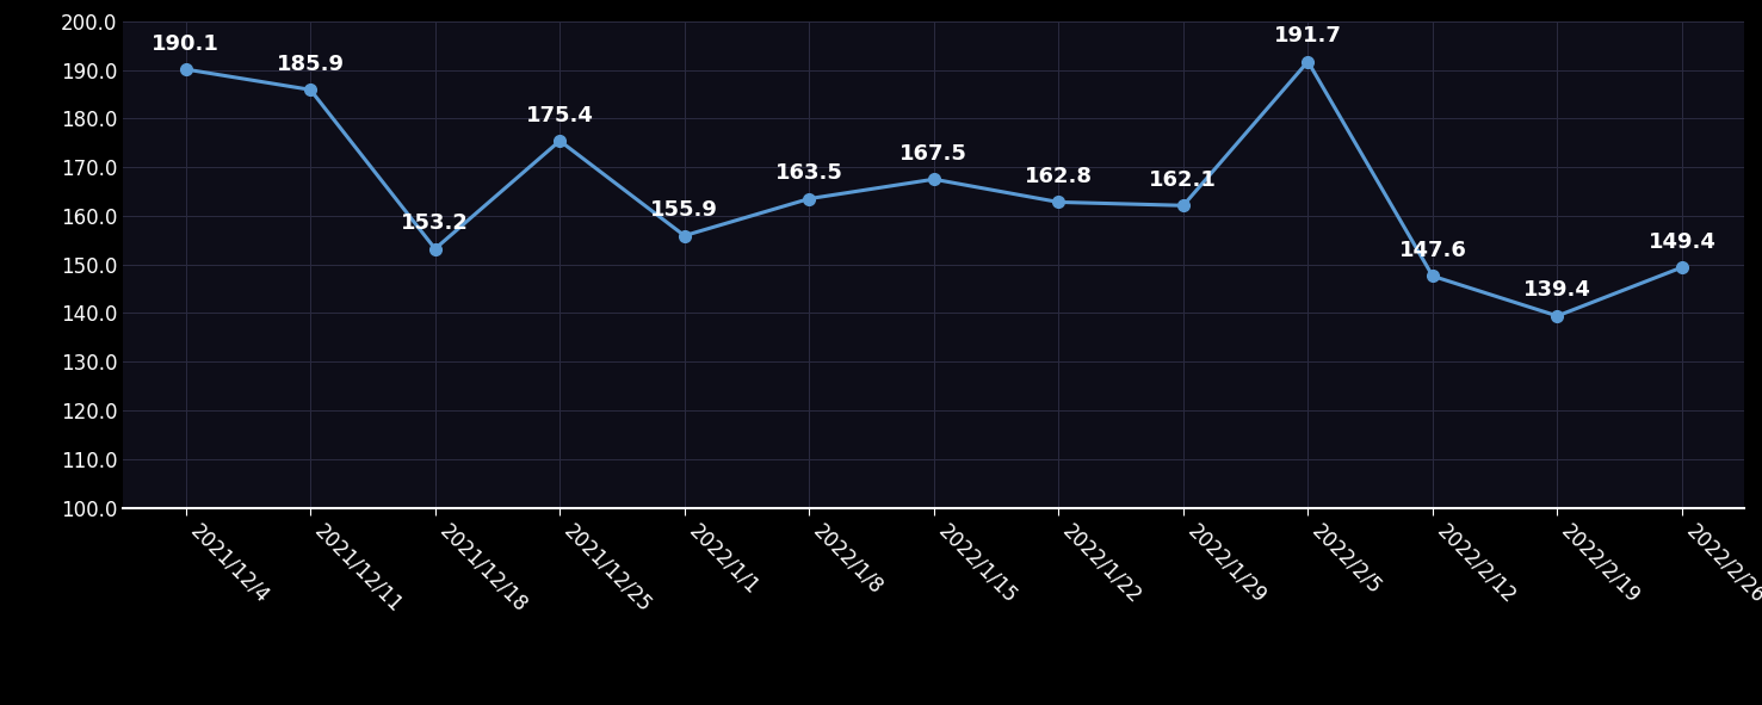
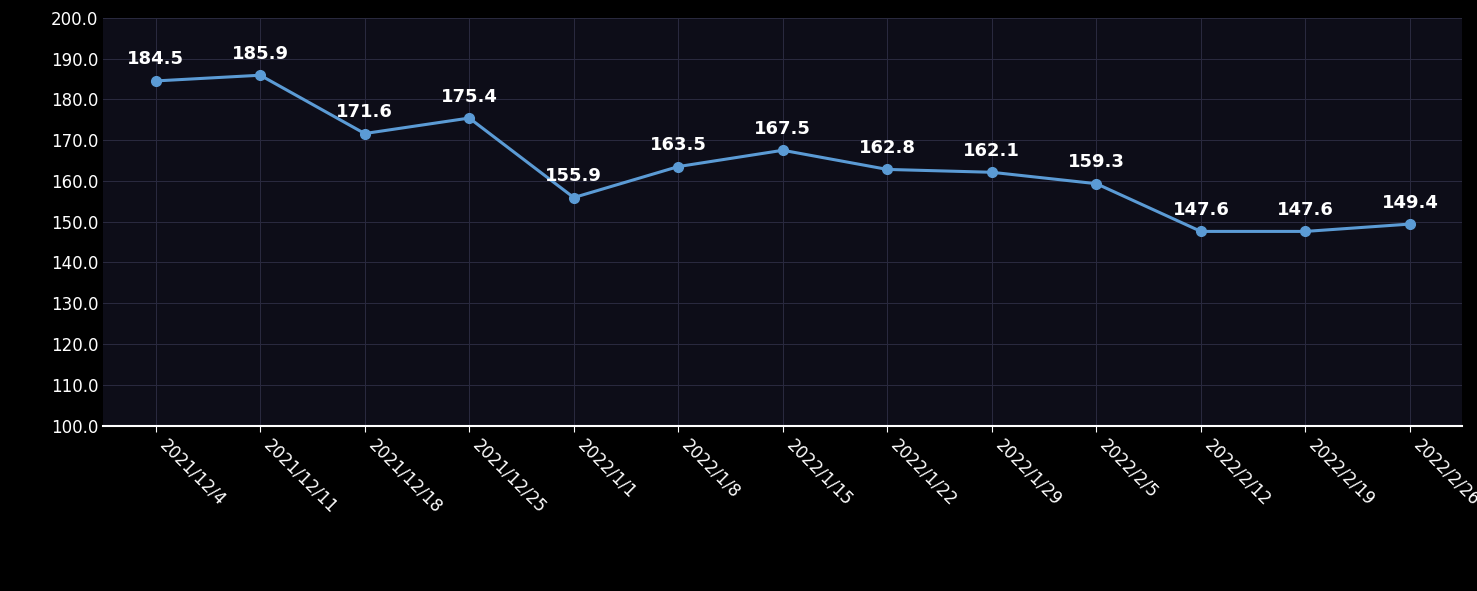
2021/12/4: 190.1 -> 184.5
2021/12/18: 153.2 -> 171.6
2022/2/5: 191.7 -> 159.3
2022/2/19: 139.4 -> 147.6
